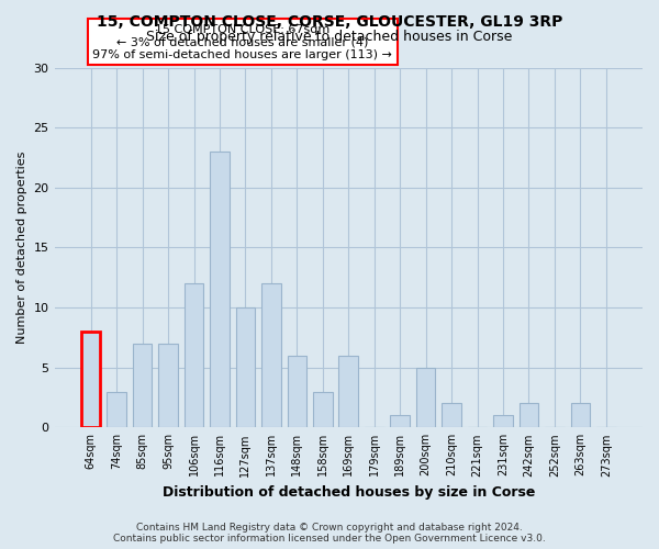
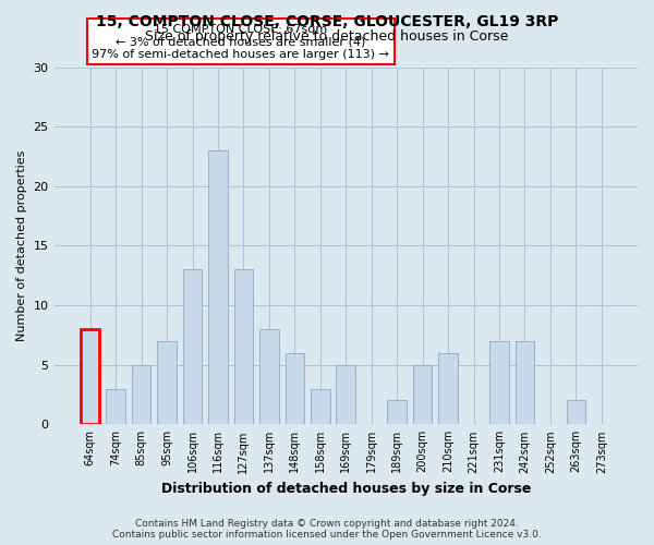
85sqm: 7 -> 5
106sqm: 12 -> 13
127sqm: 10 -> 13
137sqm: 12 -> 8
169sqm: 6 -> 5
189sqm: 1 -> 2
210sqm: 2 -> 6
231sqm: 1 -> 7
242sqm: 2 -> 7
